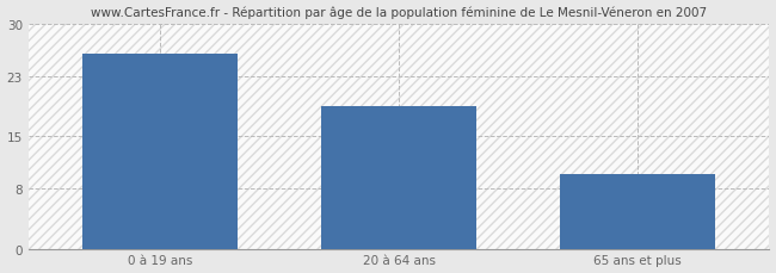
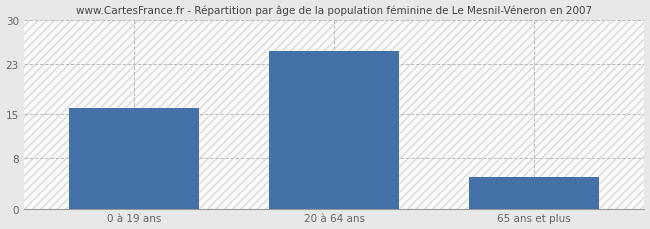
0 à 19 ans: 26 -> 16
20 à 64 ans: 19 -> 25
65 ans et plus: 10 -> 5
